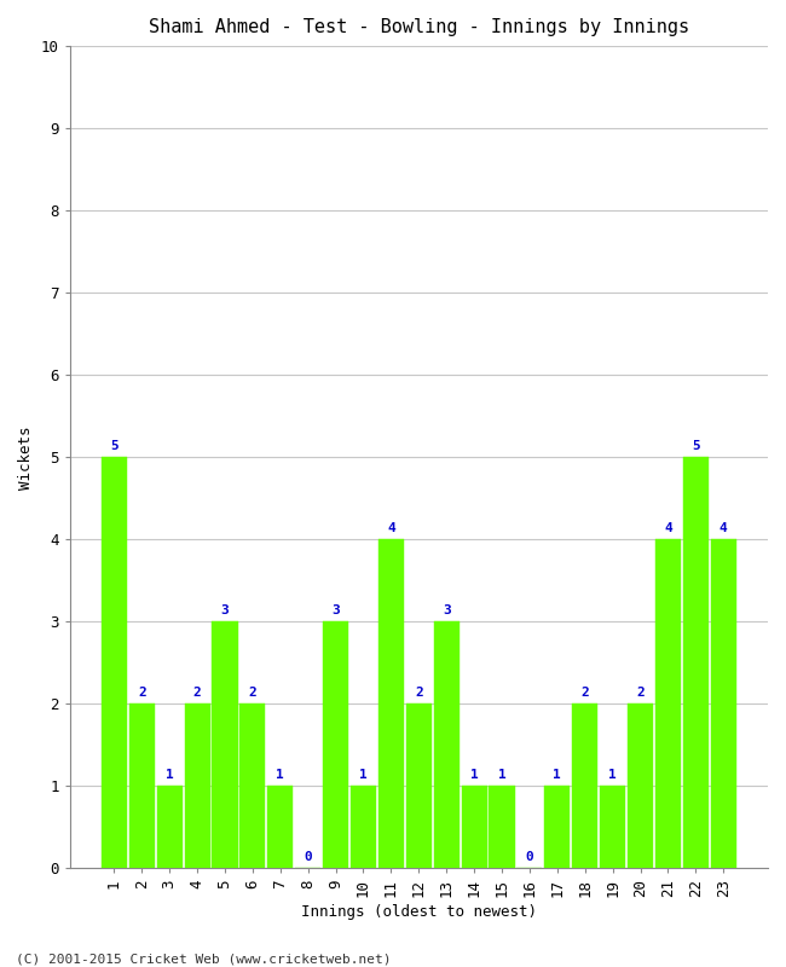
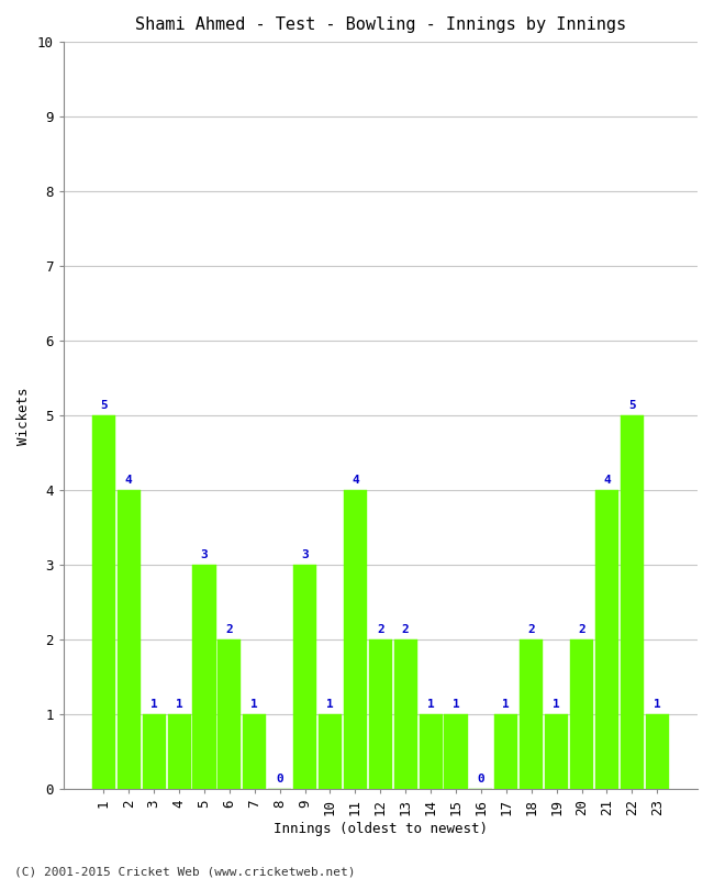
2: 2 -> 4
4: 2 -> 1
13: 3 -> 2
23: 4 -> 1
